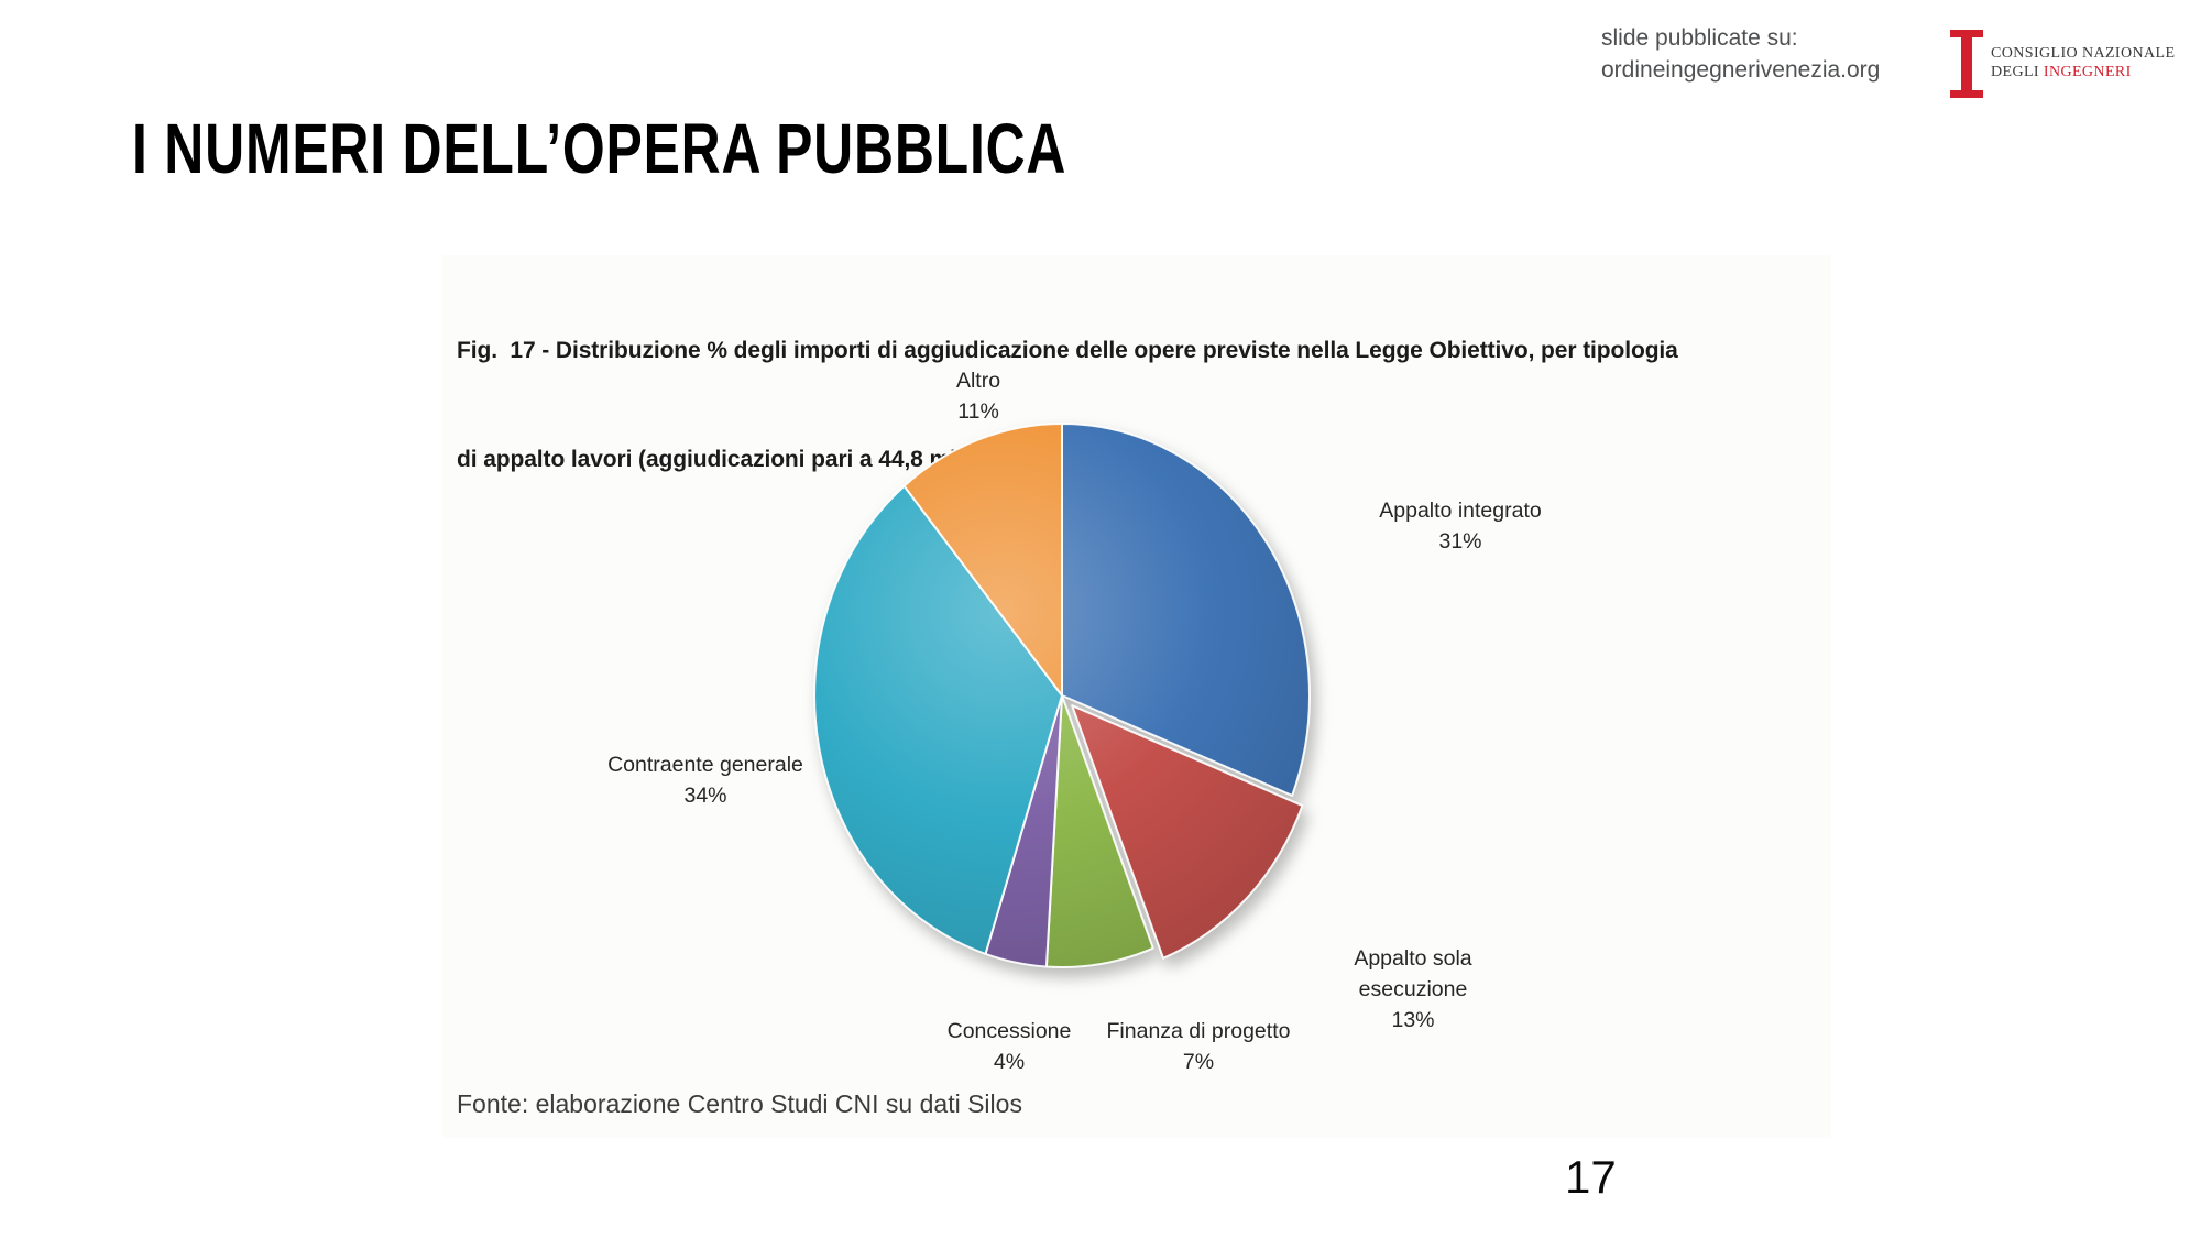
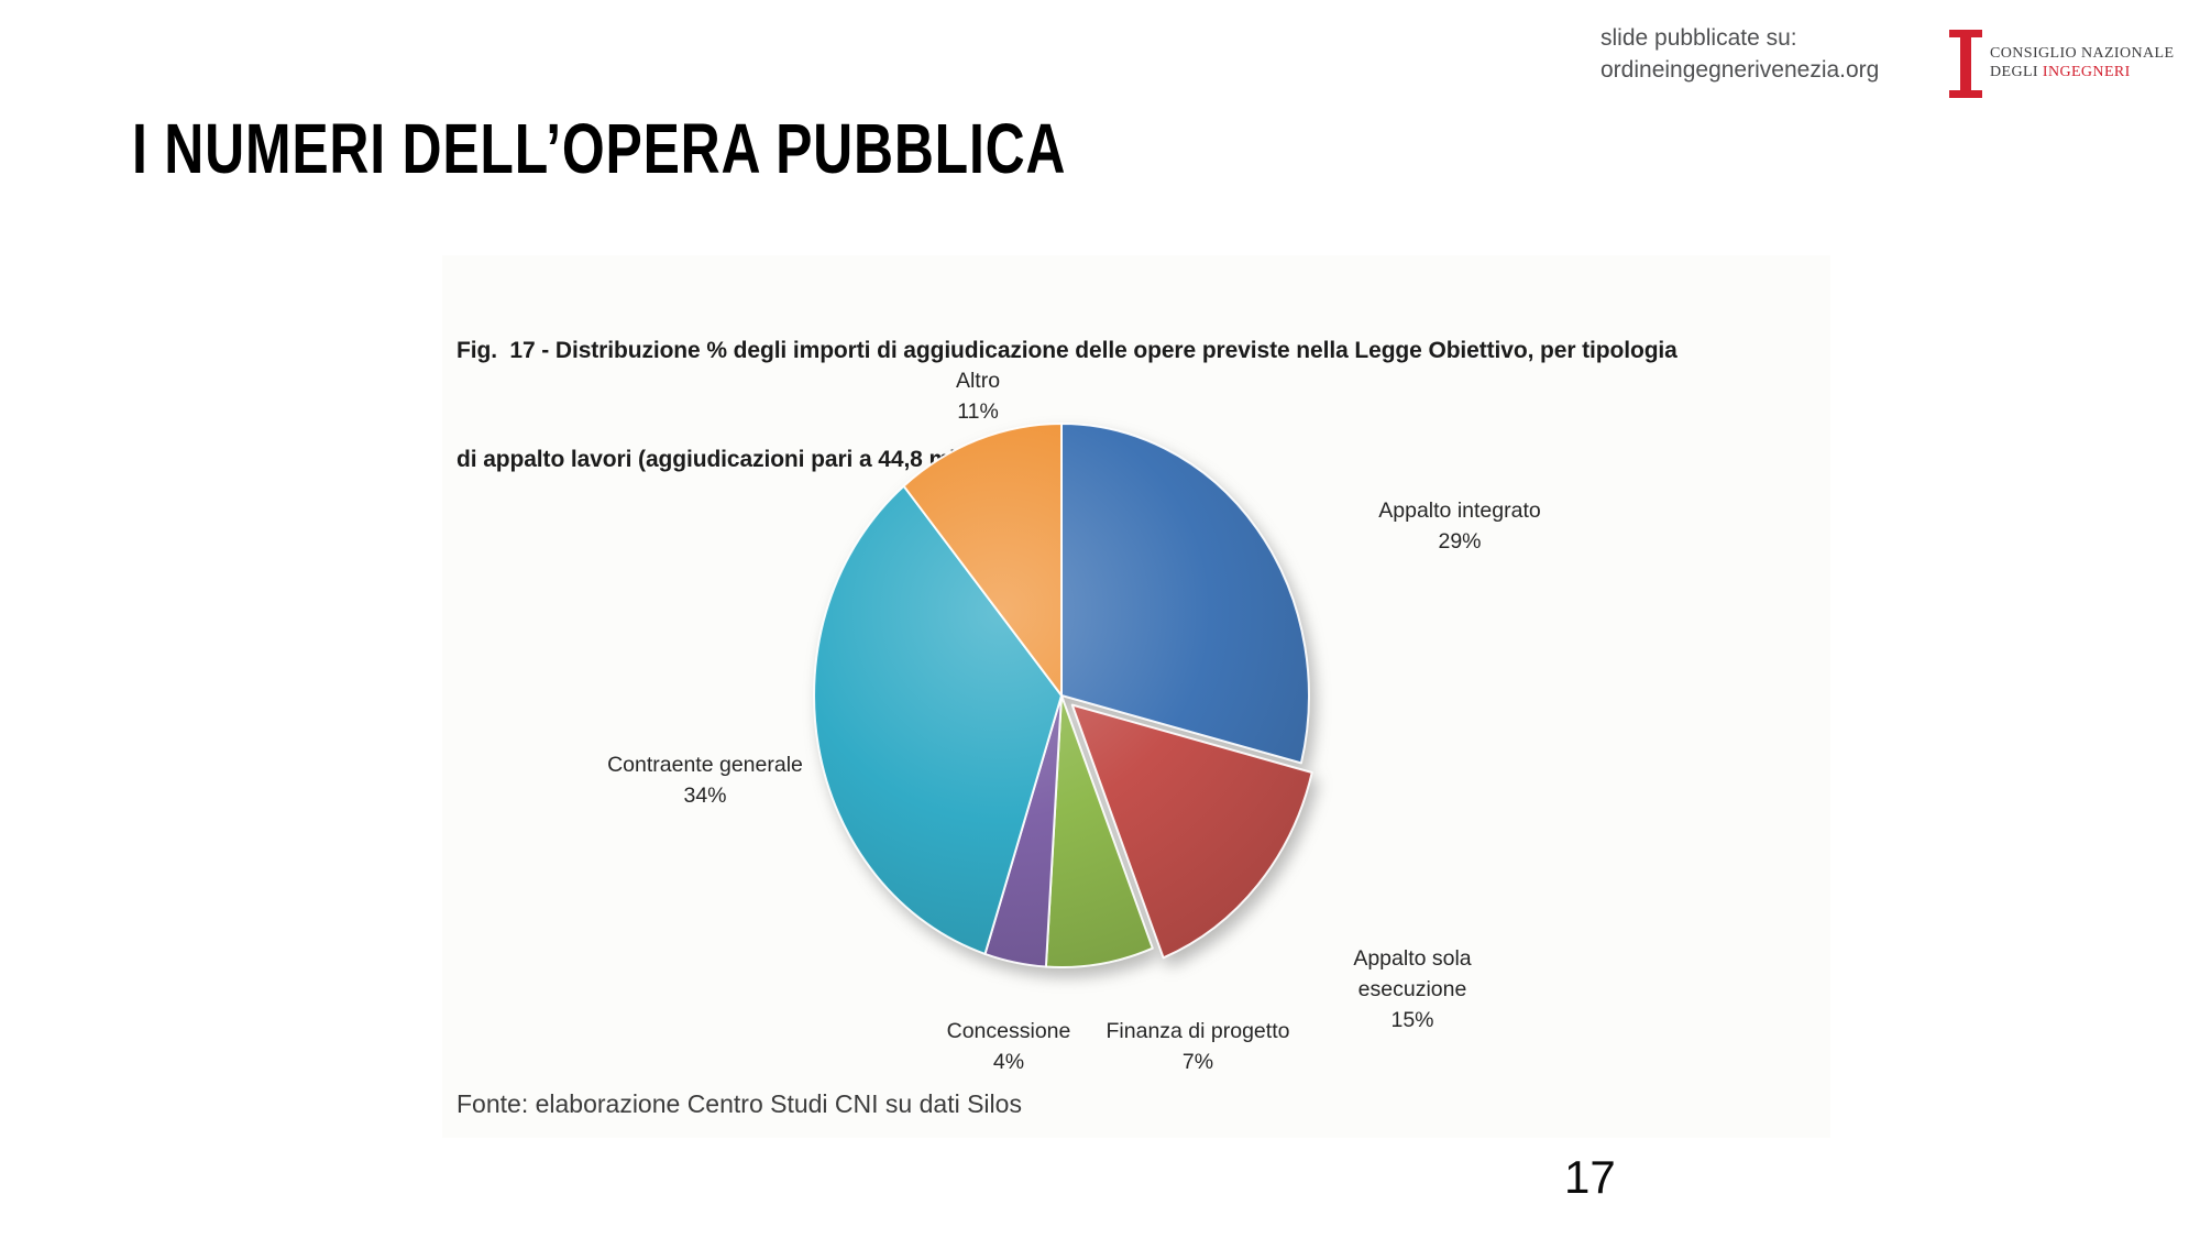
Appalto integrato: 31% -> 29%
Appalto sola esecuzione: 13% -> 15%
